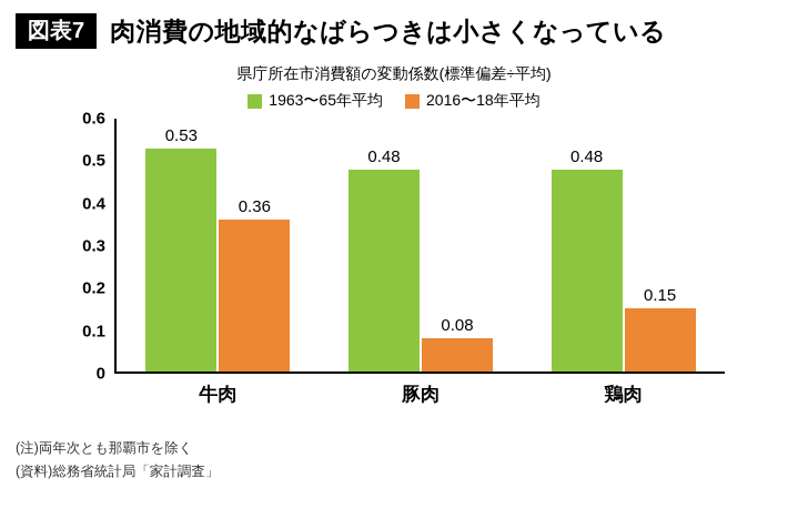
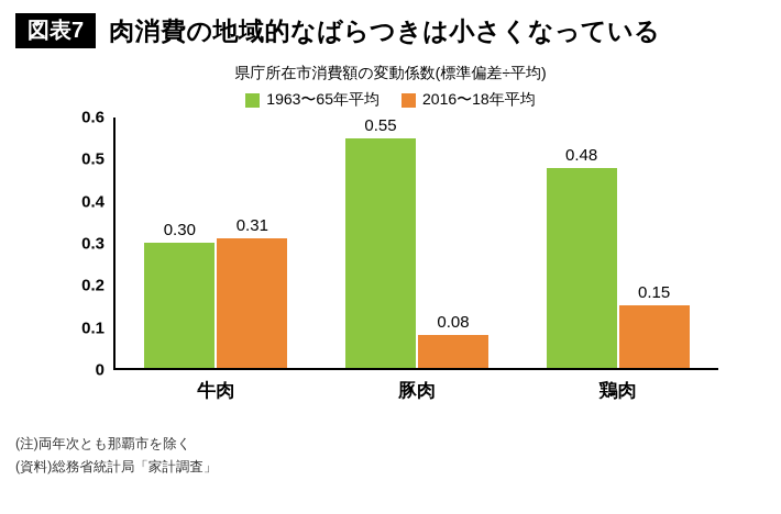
1963〜65年平均/牛肉: 0.53 -> 0.30
2016〜18年平均/牛肉: 0.36 -> 0.31
1963〜65年平均/豚肉: 0.48 -> 0.55
